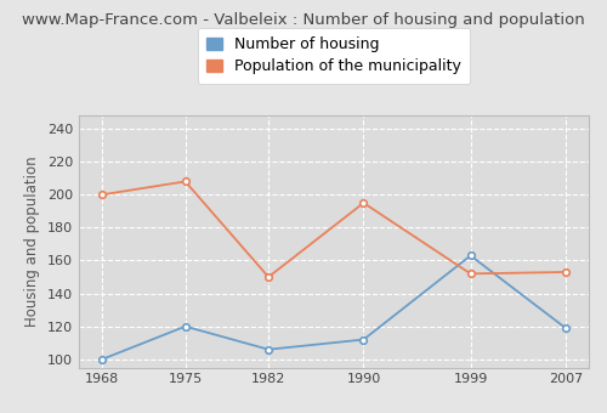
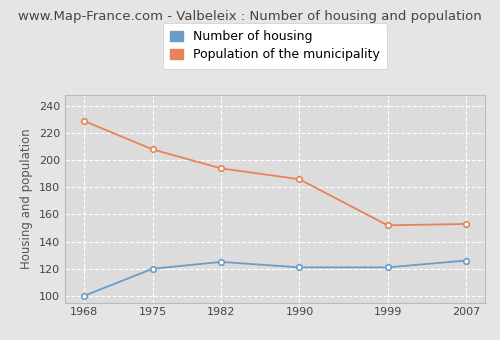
Population of the municipality/1968: 200 -> 229
Number of housing/1982: 106 -> 125
Population of the municipality/1982: 150 -> 194
Number of housing/1990: 112 -> 121
Population of the municipality/1990: 195 -> 186
Number of housing/1999: 163 -> 121
Number of housing/2007: 119 -> 126
